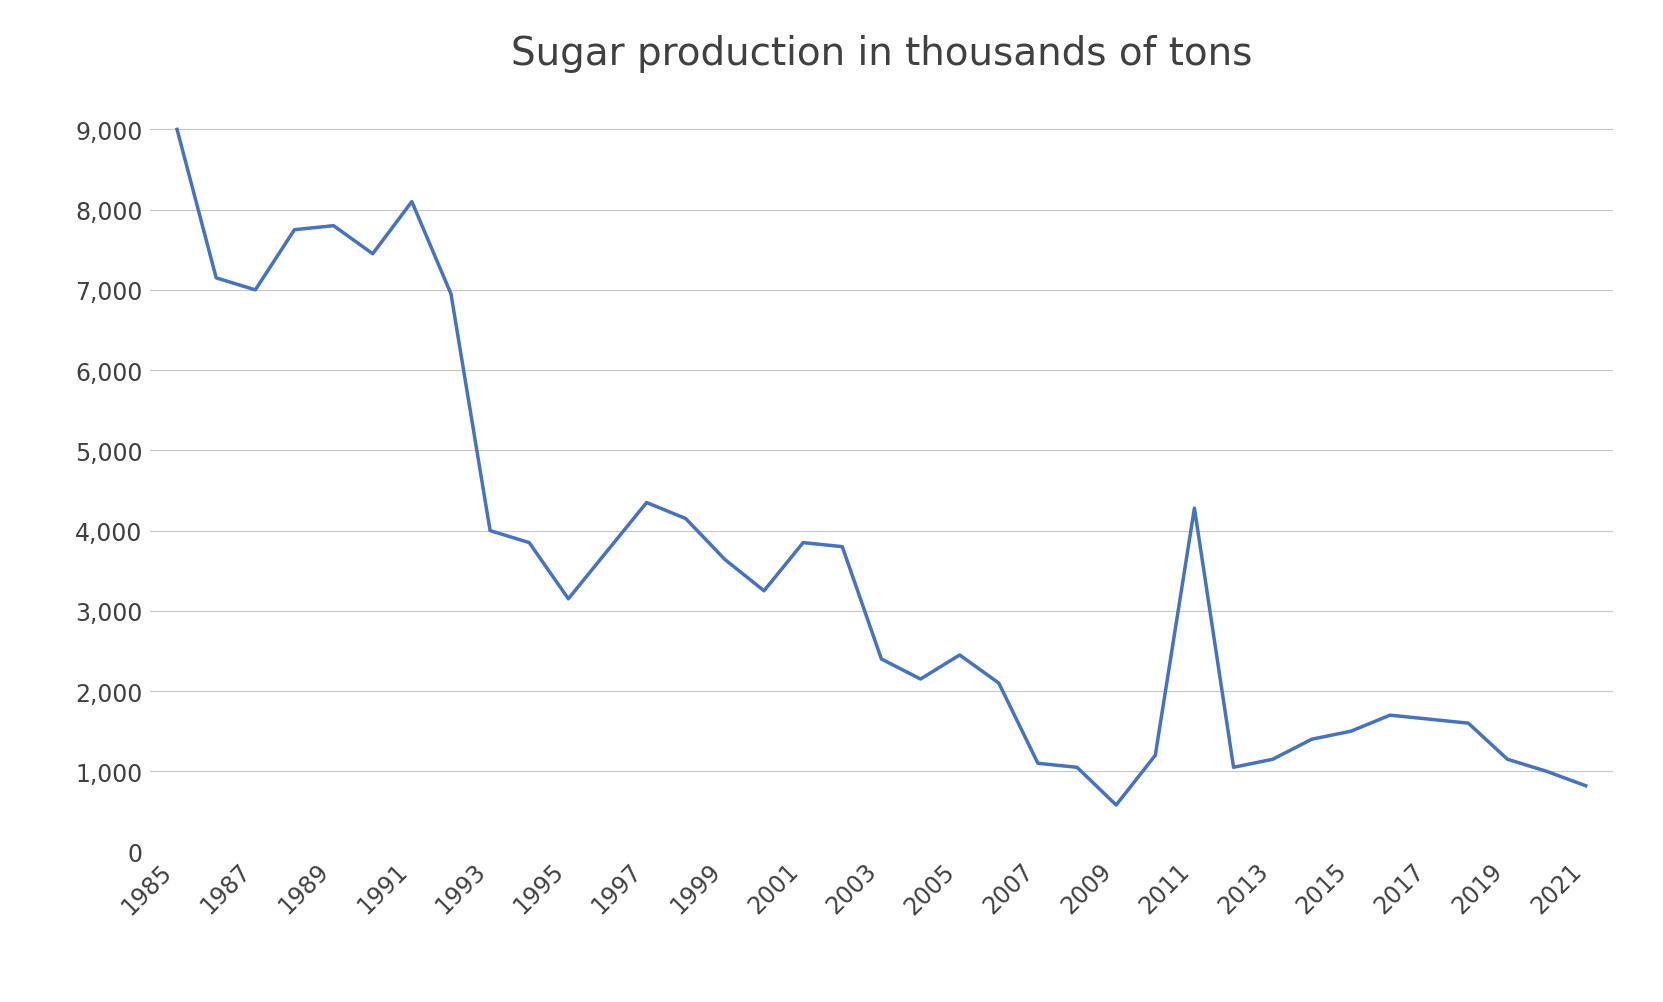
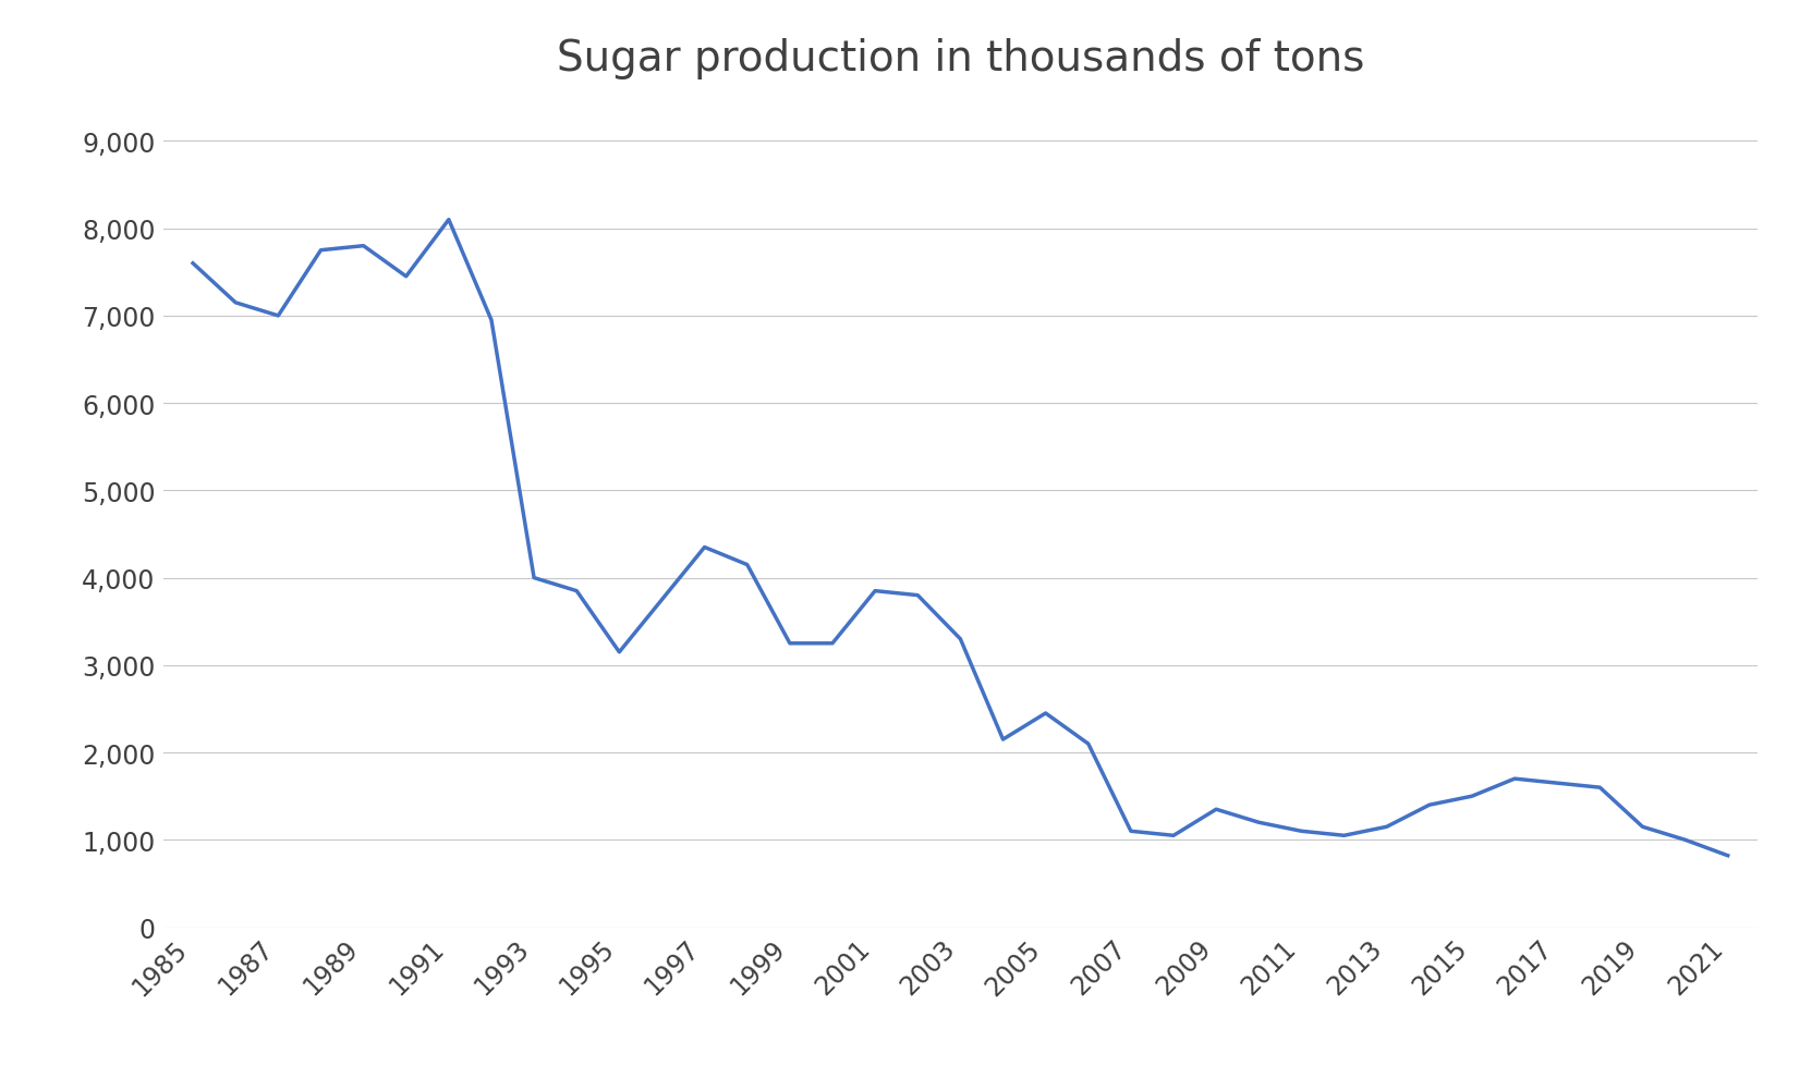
1985: 9,000 -> 7,600
1999: 3,640 -> 3,250
2003: 2,400 -> 3,300
2009: 580 -> 1,350
2011: 4,280 -> 1,100
